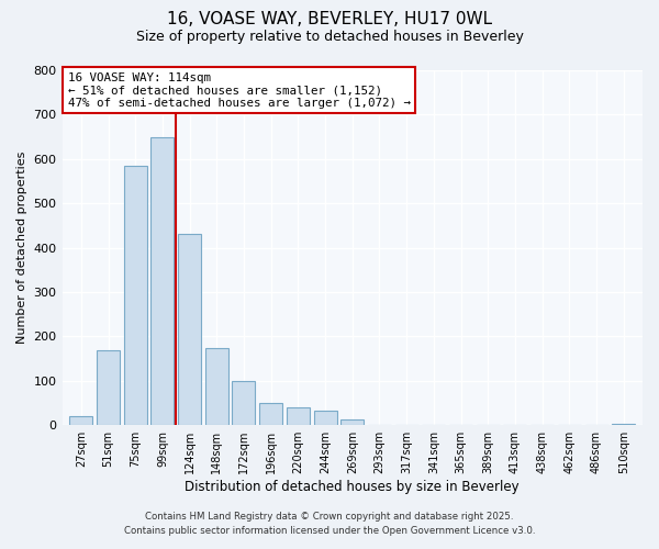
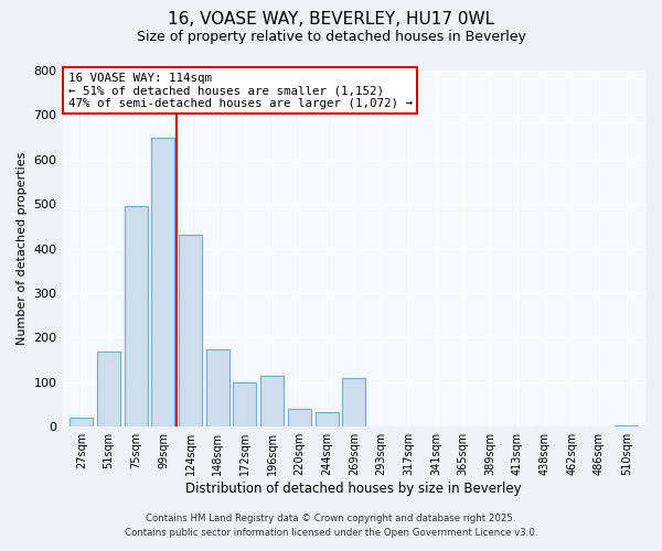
75sqm: 585 -> 495
196sqm: 50 -> 115
269sqm: 12 -> 110
